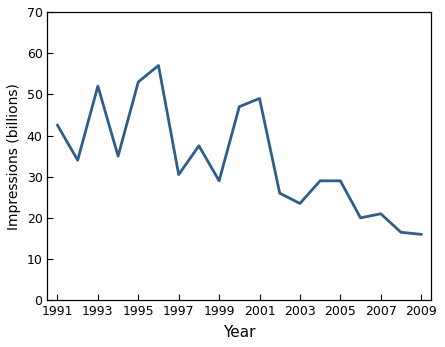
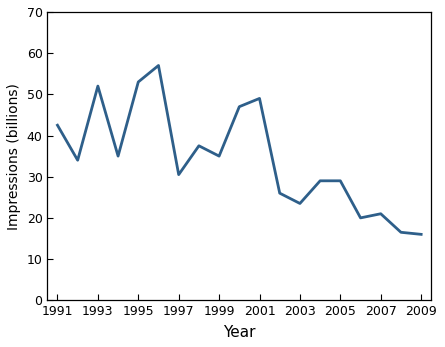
1999: 29.0 -> 35.0
